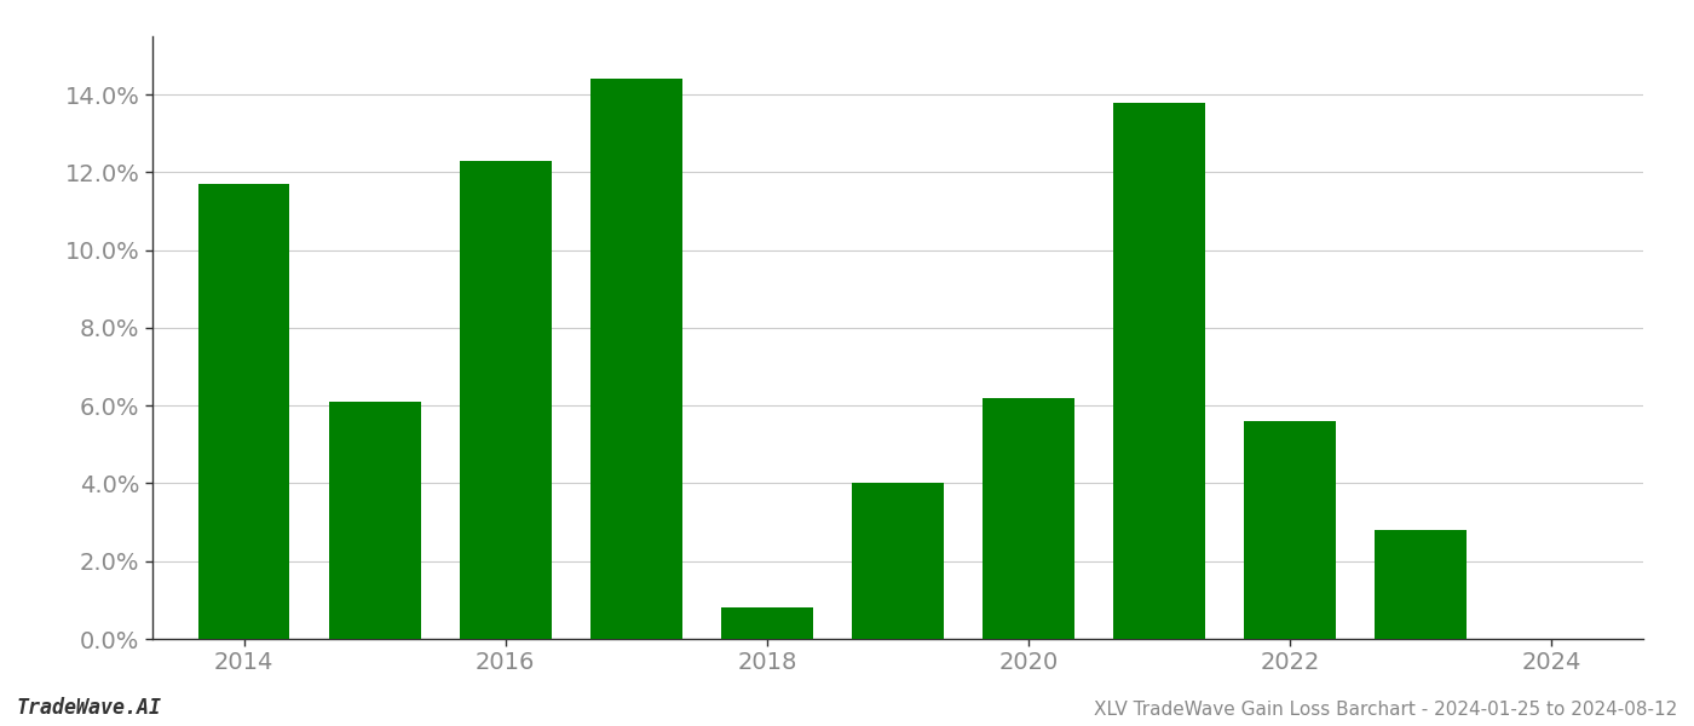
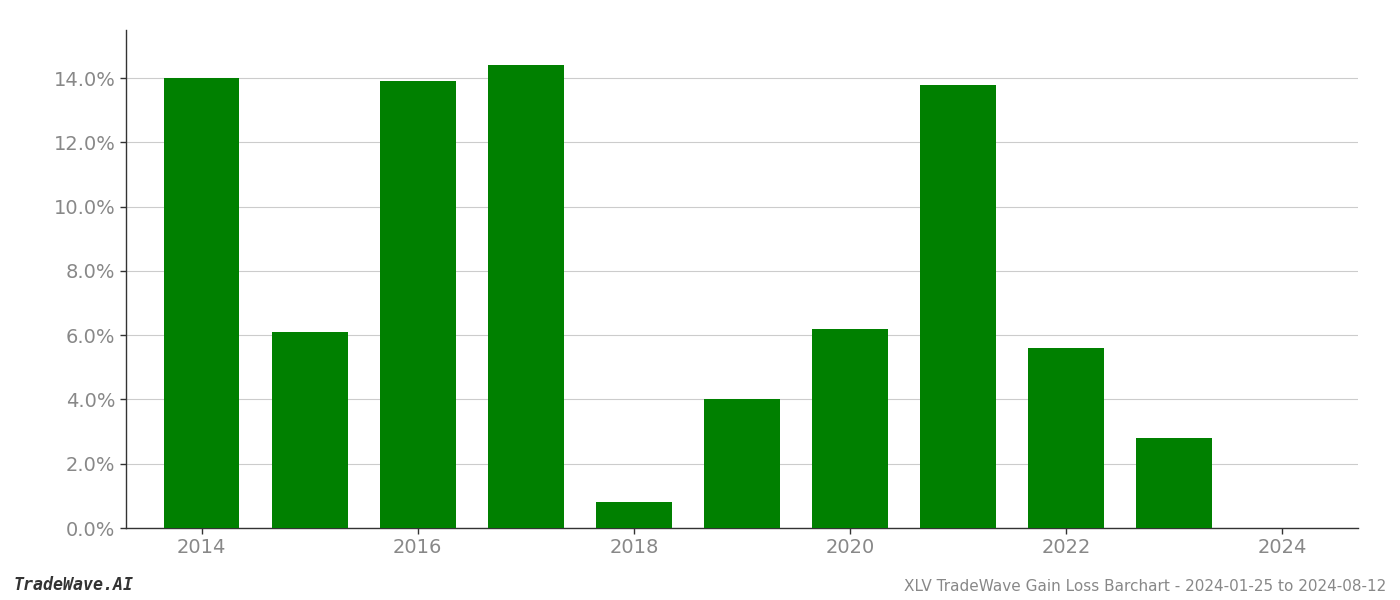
2014: 11.7% -> 14.0%
2016: 12.3% -> 13.9%
